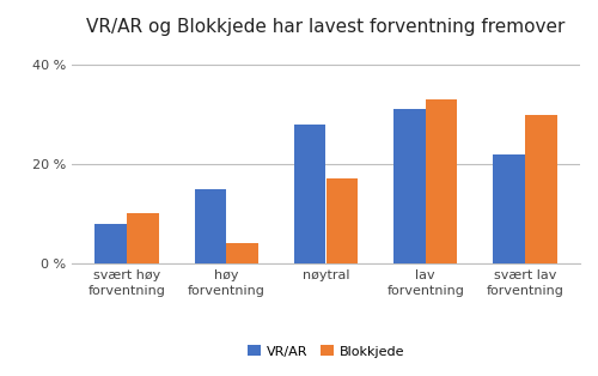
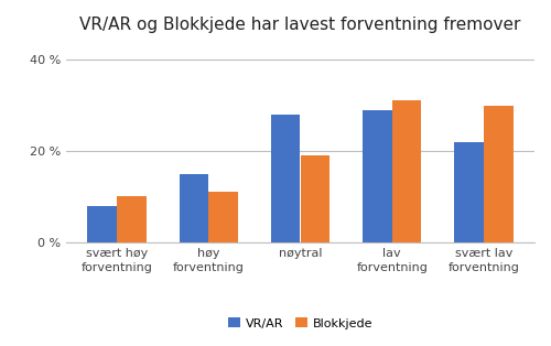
Blokkjede/høy forventning: 4 % -> 11 %
Blokkjede/nøytral: 17 % -> 19 %
VR/AR/lav forventning: 31 % -> 29 %
Blokkjede/lav forventning: 33 % -> 31 %
